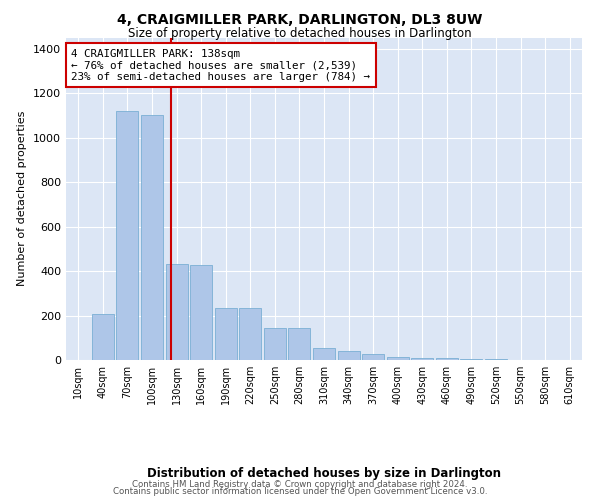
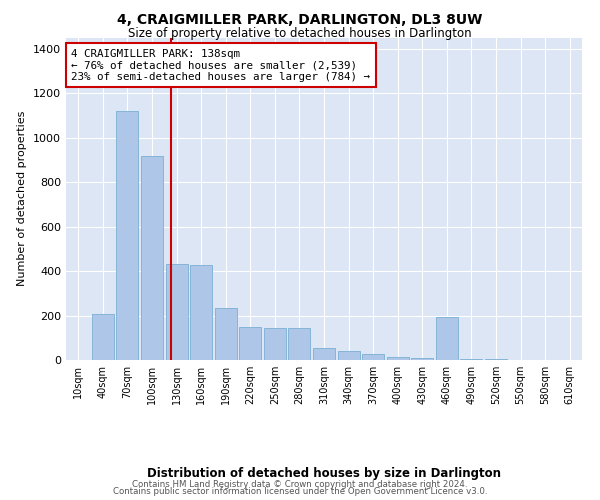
100sqm: 1100 -> 915
220sqm: 235 -> 150
460sqm: 10 -> 195
